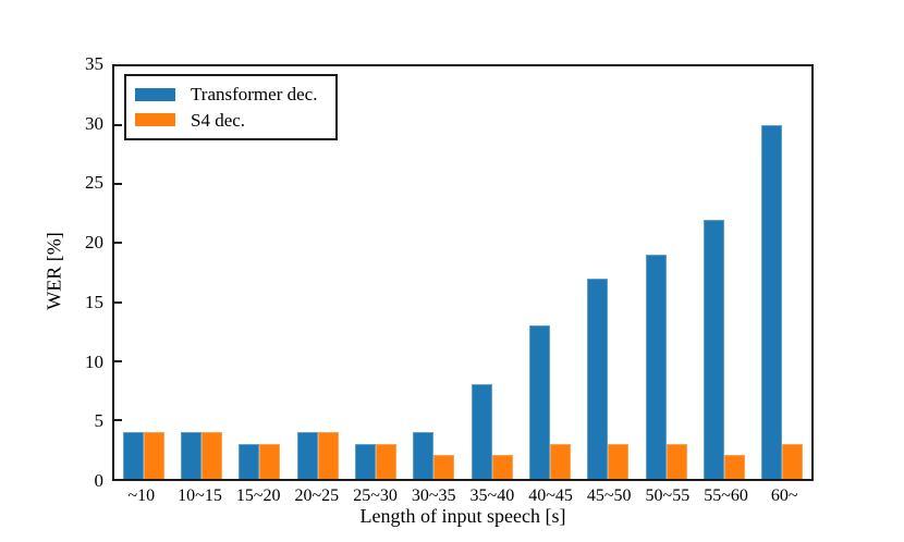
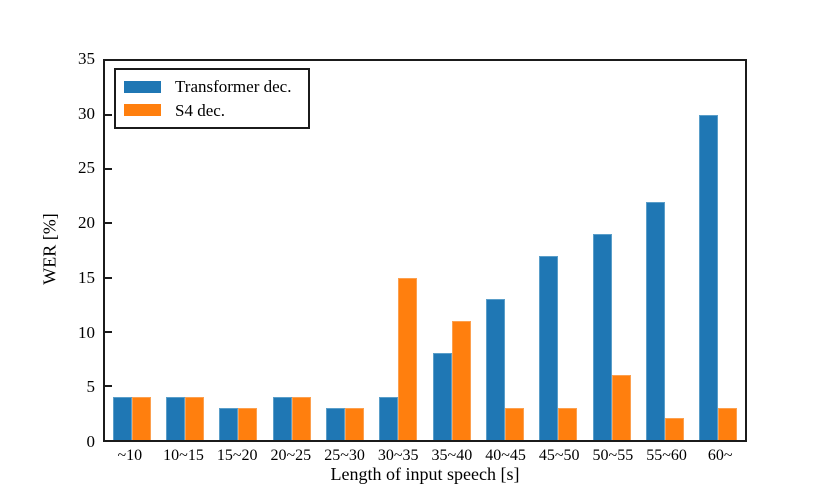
S4 dec./30~35: 2 -> 15
S4 dec./35~40: 2 -> 11
S4 dec./50~55: 3 -> 6
